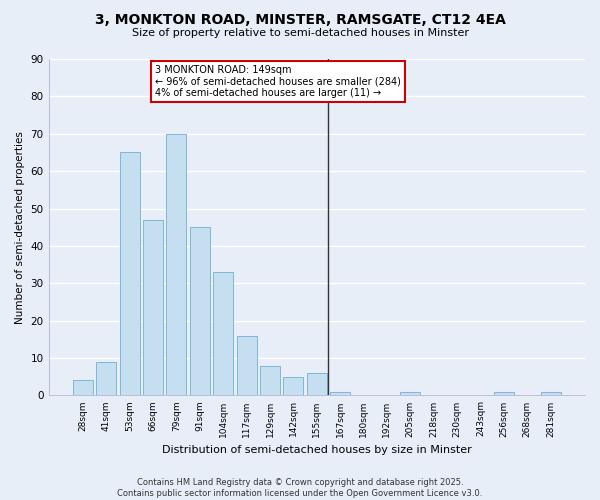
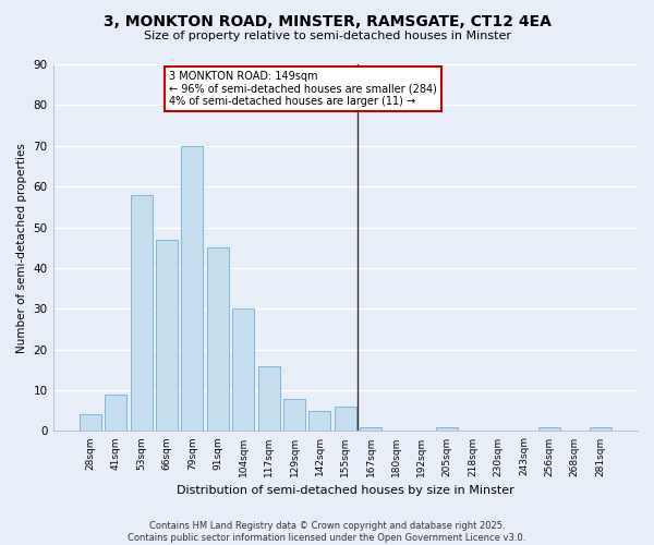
53sqm: 65 -> 58
104sqm: 33 -> 30
